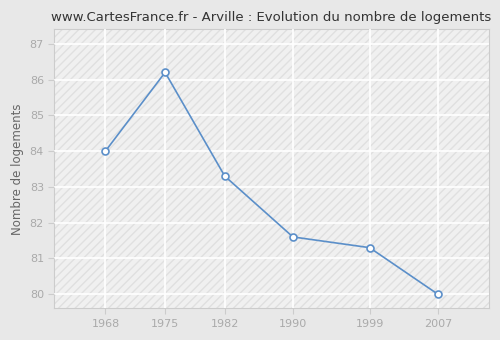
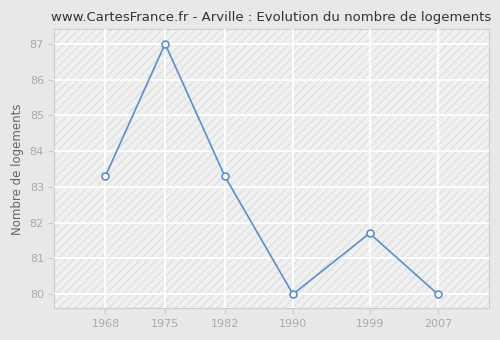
1968: 84.0 -> 83.3
1975: 86.2 -> 87.0
1990: 81.6 -> 80.0
1999: 81.3 -> 81.7
